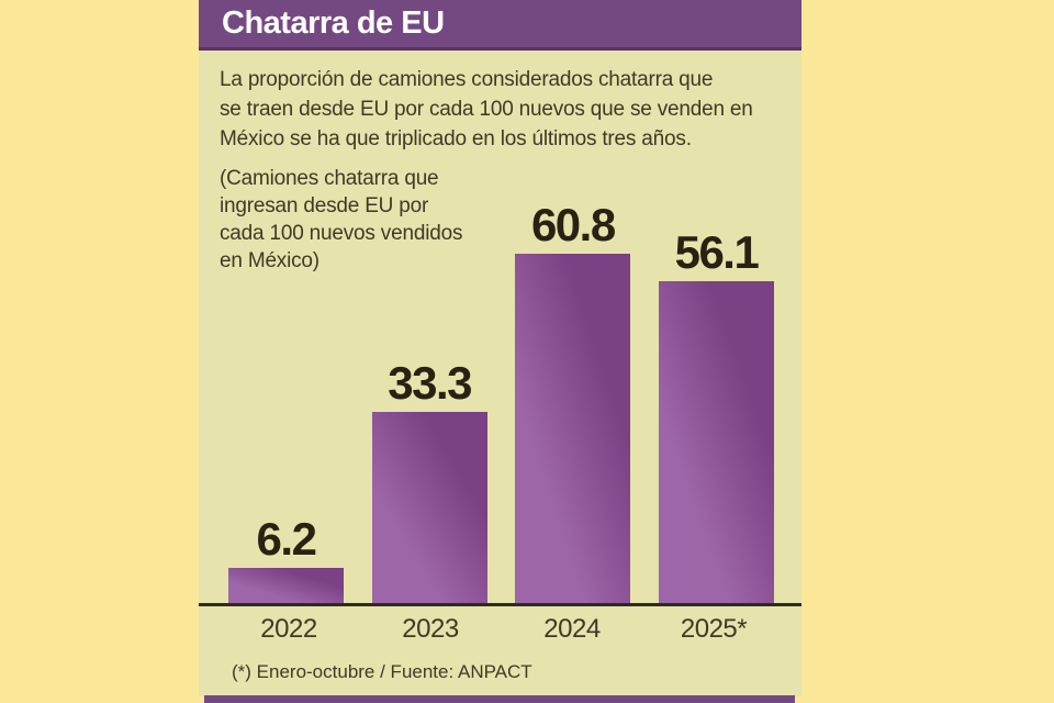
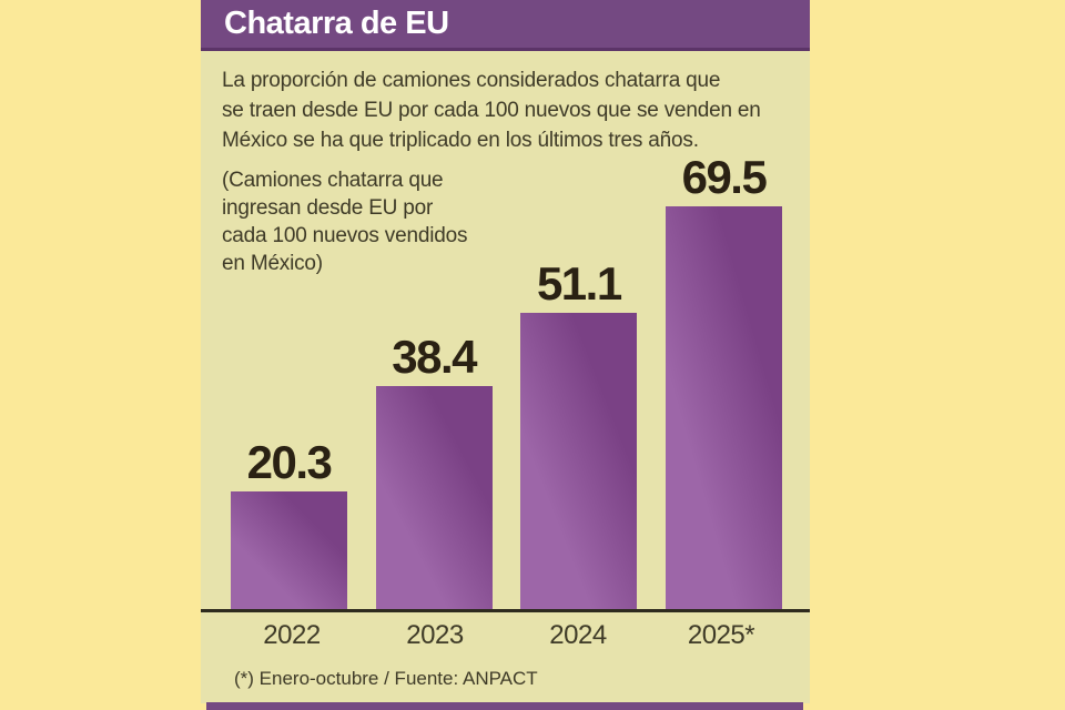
2022: 6.2 -> 20.3
2023: 33.3 -> 38.4
2024: 60.8 -> 51.1
2025*: 56.1 -> 69.5
